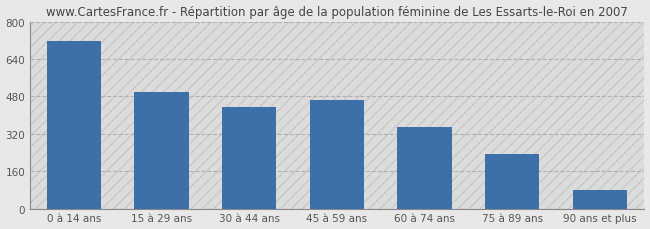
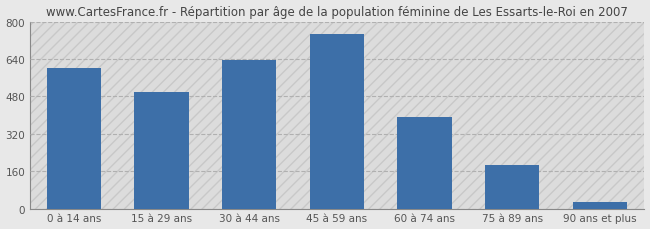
0 à 14 ans: 715 -> 600
30 à 44 ans: 435 -> 635
45 à 59 ans: 465 -> 745
60 à 74 ans: 350 -> 390
75 à 89 ans: 235 -> 185
90 ans et plus: 80 -> 28
